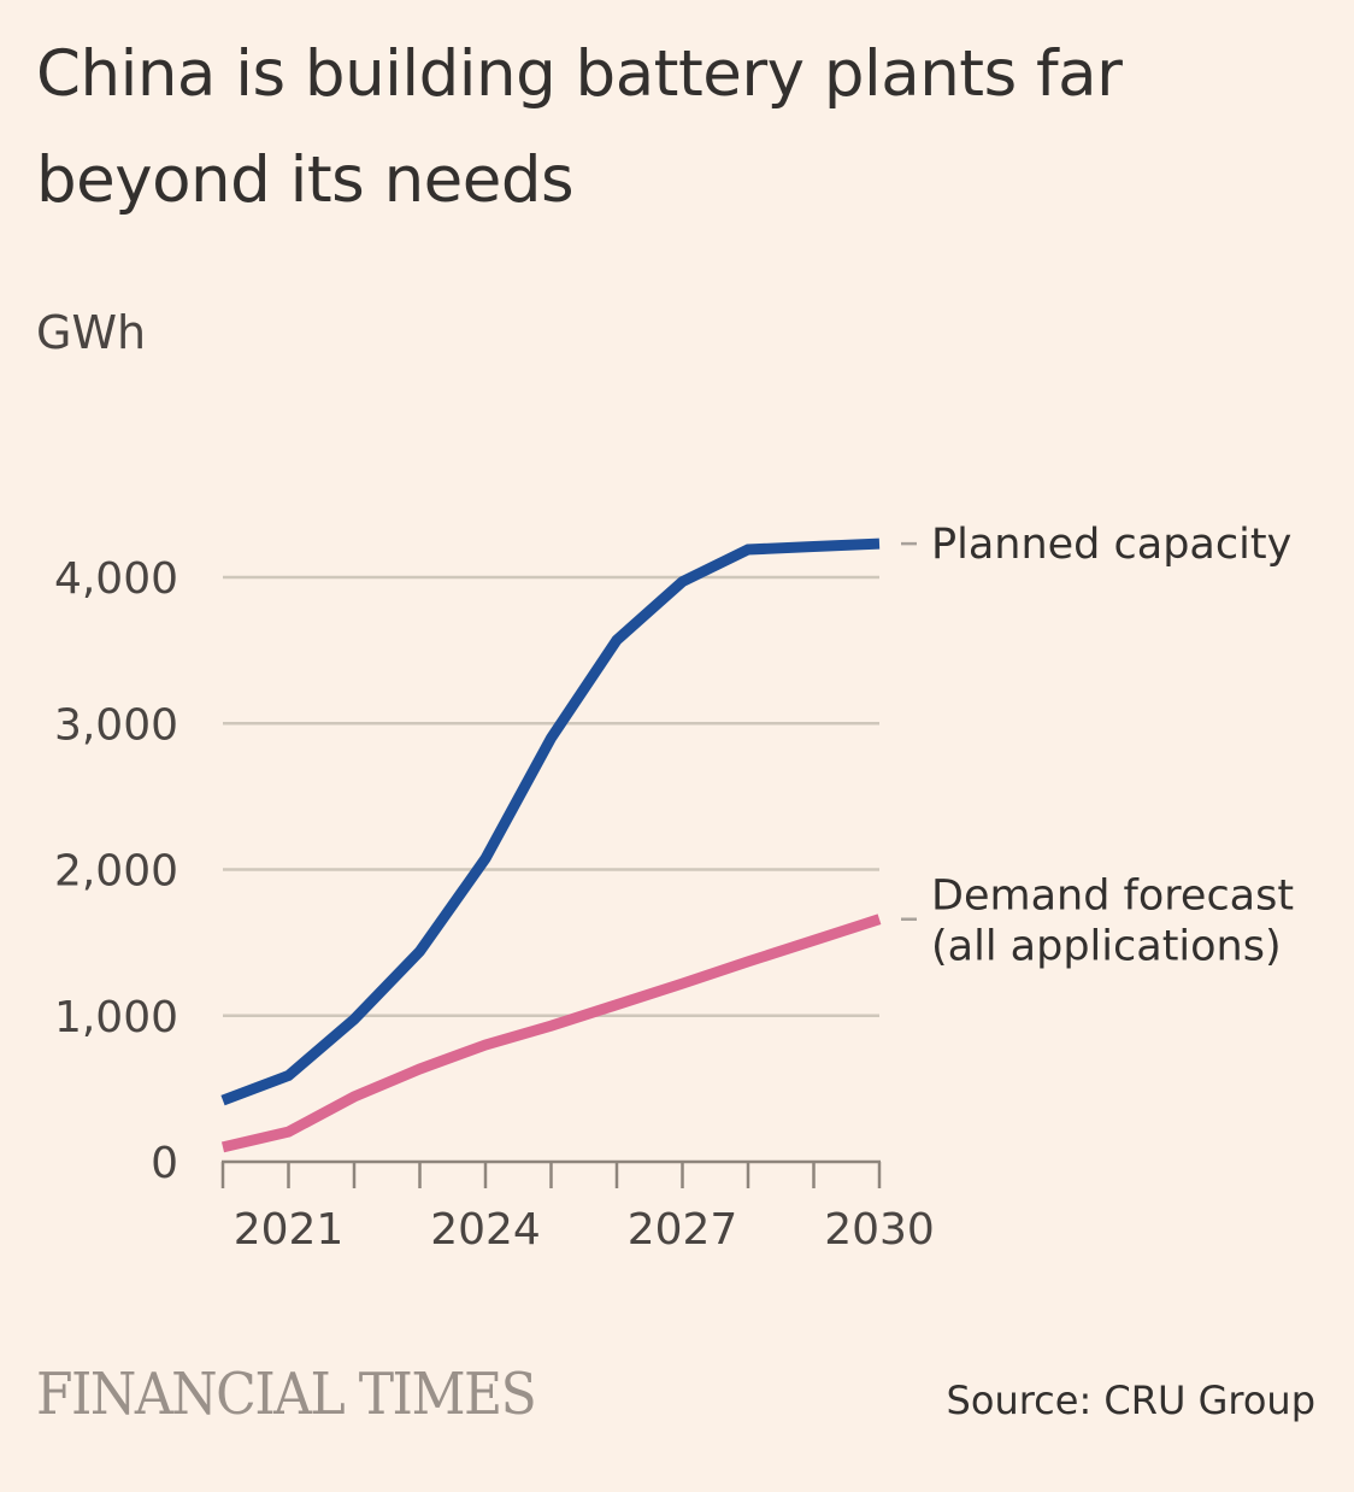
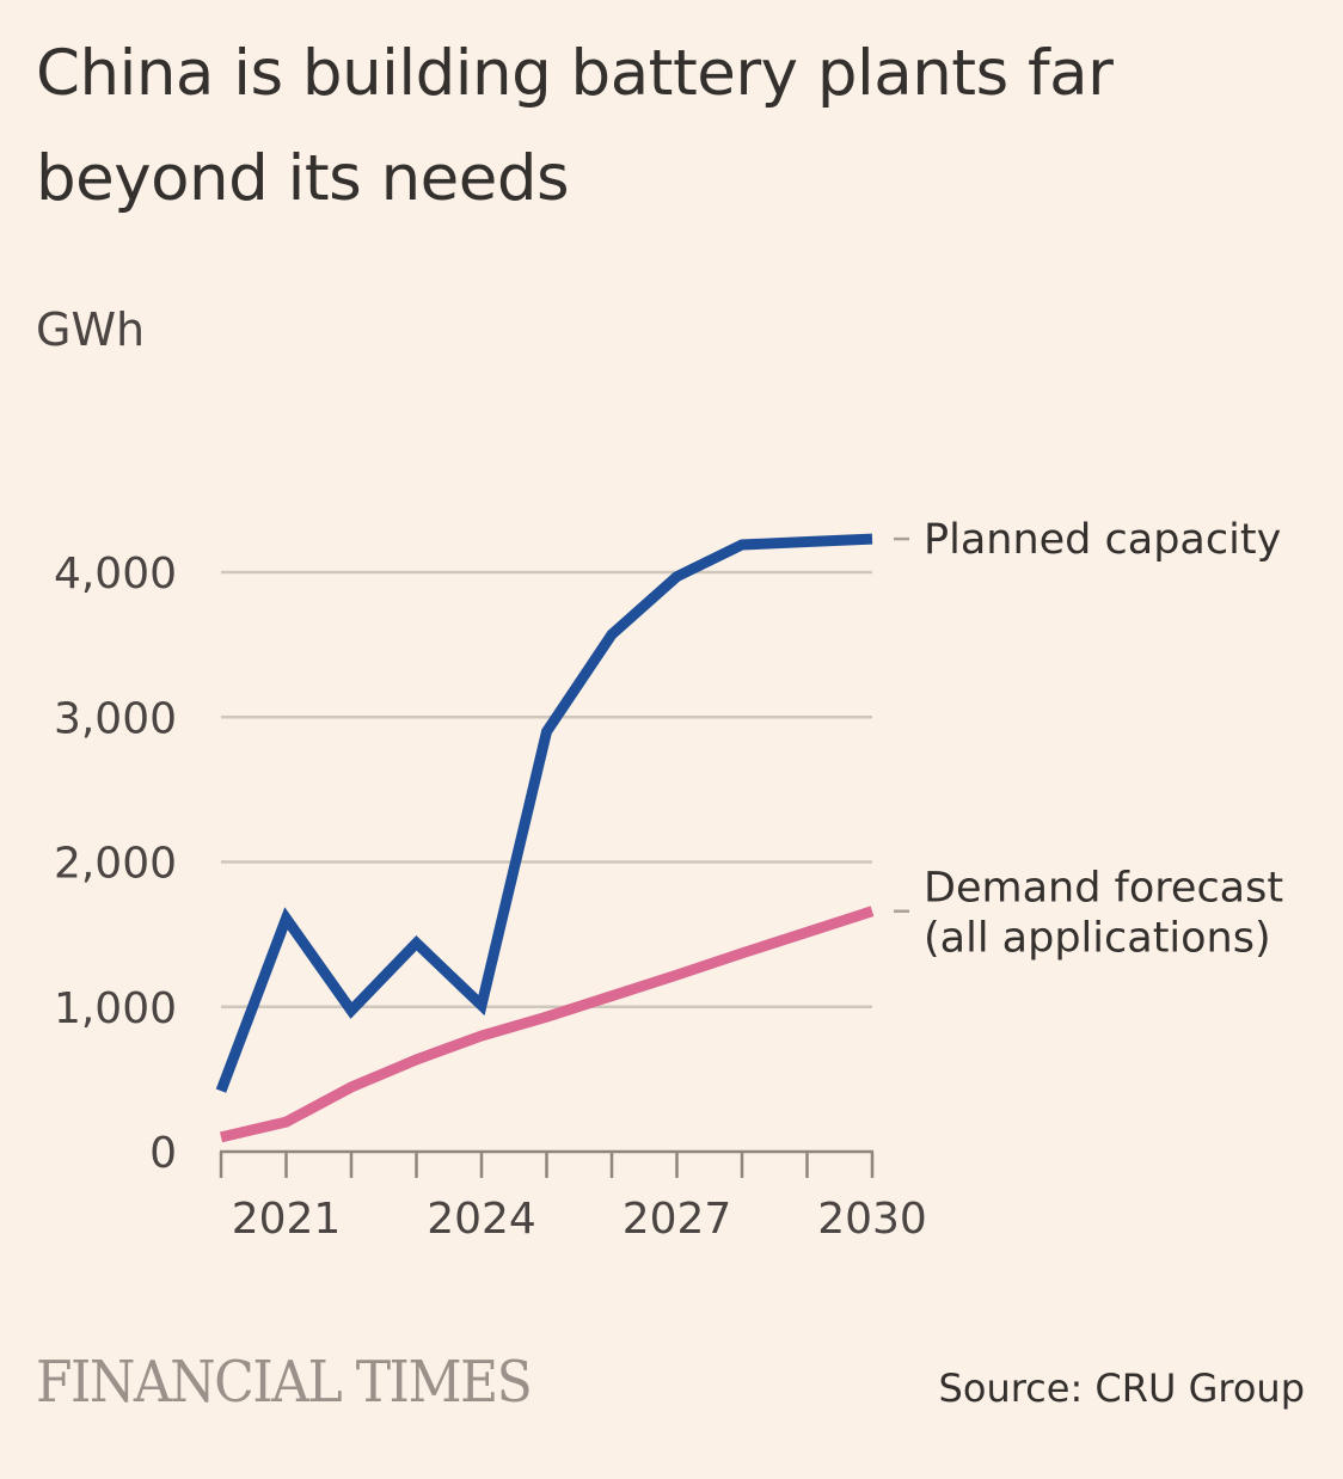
Planned capacity/2021: 590 -> 1610
Planned capacity/2024: 2080 -> 1010
